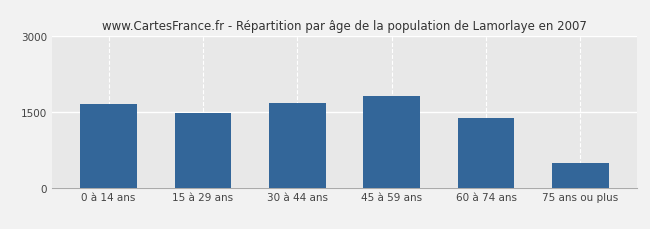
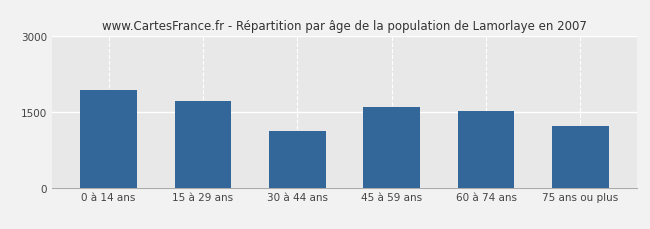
0 à 14 ans: 1650 -> 1920
15 à 29 ans: 1470 -> 1720
30 à 44 ans: 1680 -> 1120
45 à 59 ans: 1820 -> 1600
60 à 74 ans: 1380 -> 1520
75 ans ou plus: 480 -> 1220
